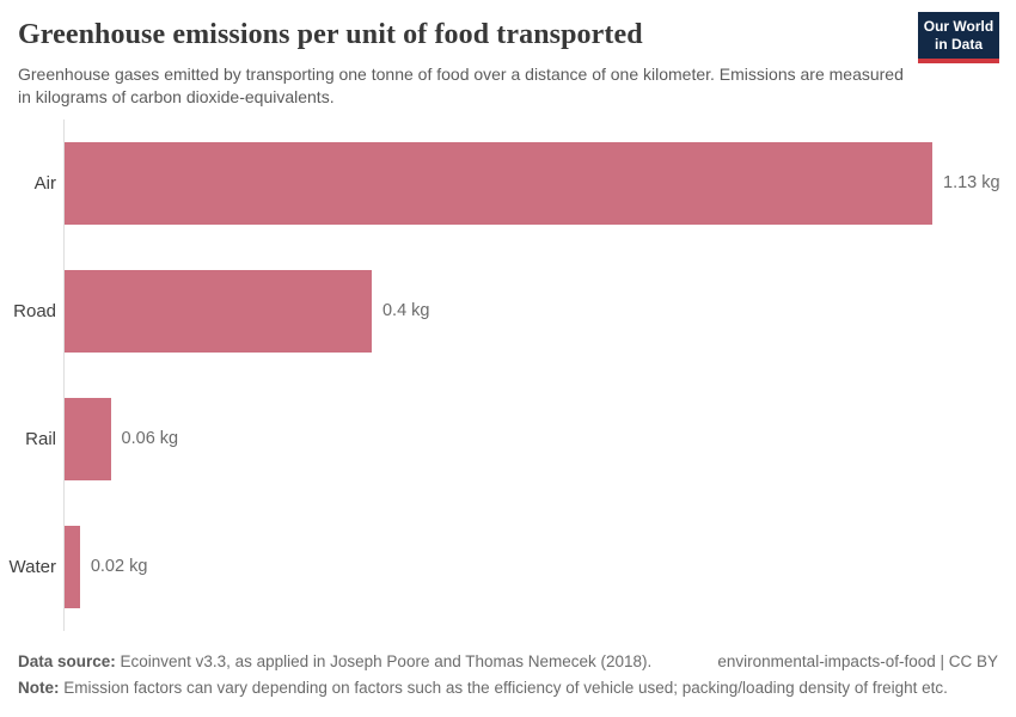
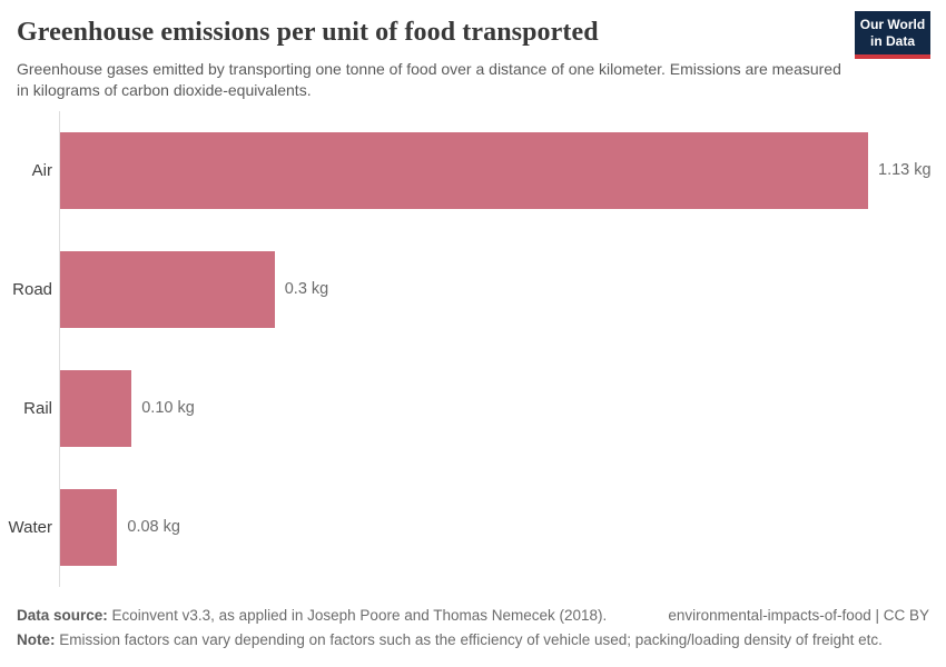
Road: 0.4 -> 0.3
Rail: 0.06 -> 0.10
Water: 0.02 -> 0.08
